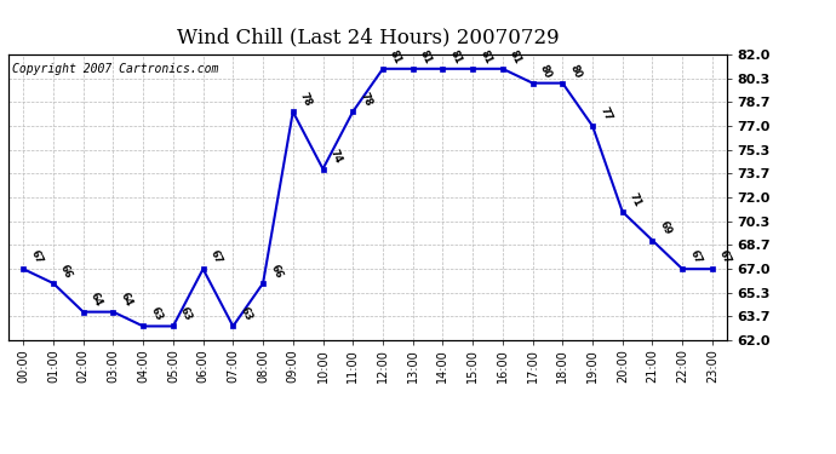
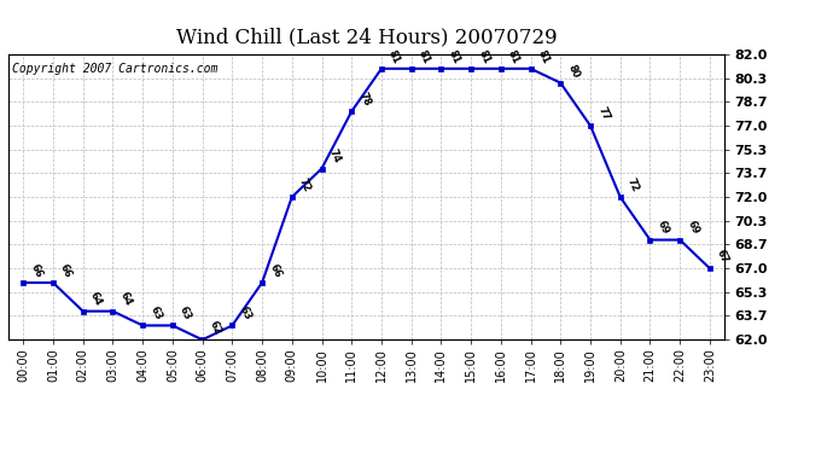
00:00: 67 -> 66
06:00: 67 -> 62
09:00: 78 -> 72
17:00: 80 -> 81
20:00: 71 -> 72
22:00: 67 -> 69
